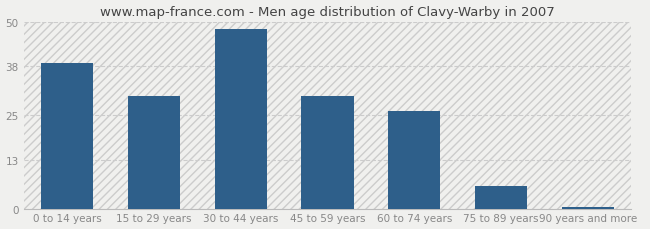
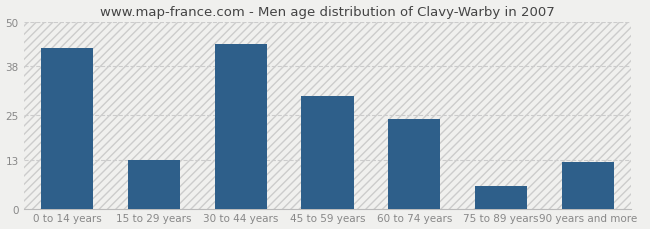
0 to 14 years: 39.0 -> 43.0
15 to 29 years: 30.0 -> 13.0
30 to 44 years: 48.0 -> 44.0
60 to 74 years: 26.0 -> 24.0
90 years and more: 0.5 -> 12.5
